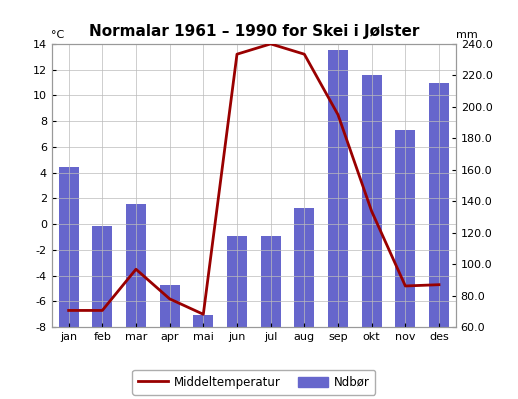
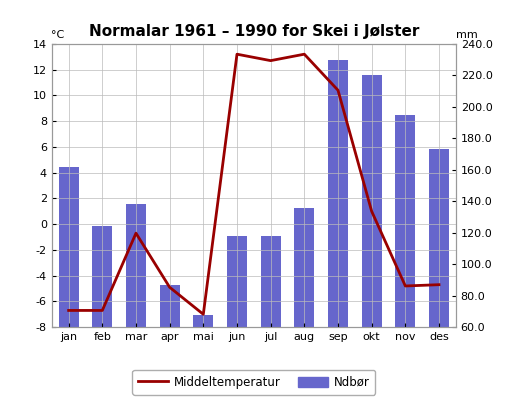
Middeltemperatur/mar: -3.5 -> -0.7
Middeltemperatur/apr: -5.8 -> -4.9
Middeltemperatur/jul: 14.0 -> 12.7
Middeltemperatur/sep: 8.5 -> 10.4
Ndbør/sep: 236 -> 230
Ndbør/nov: 185 -> 195
Ndbør/des: 215 -> 173
